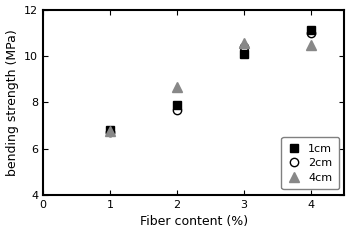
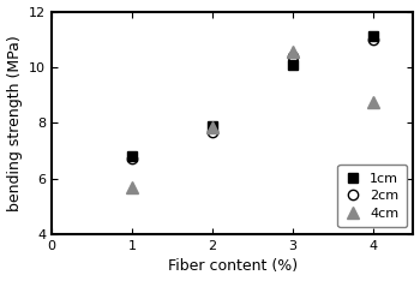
4cm/1: 6.75 -> 5.70
4cm/2: 8.65 -> 7.85
4cm/4: 10.45 -> 8.75
